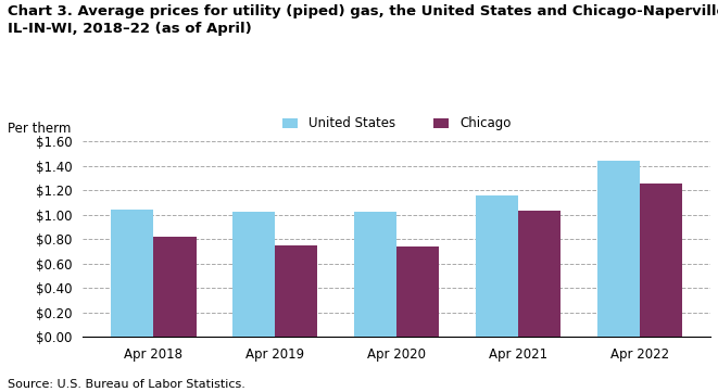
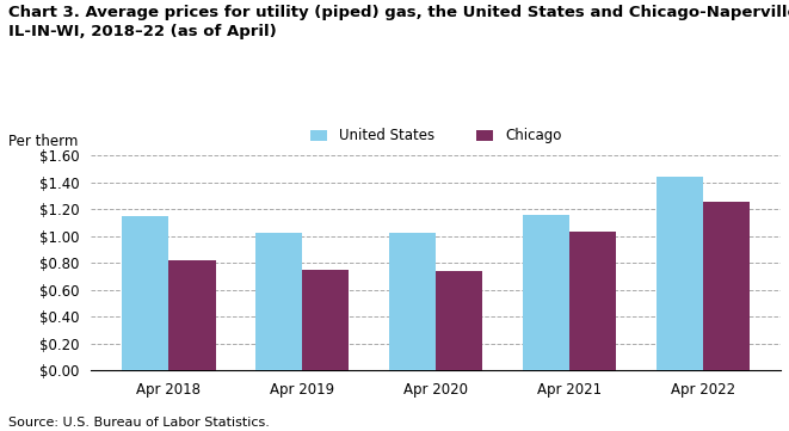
United States/Apr 2018: $1.04 -> $1.15
